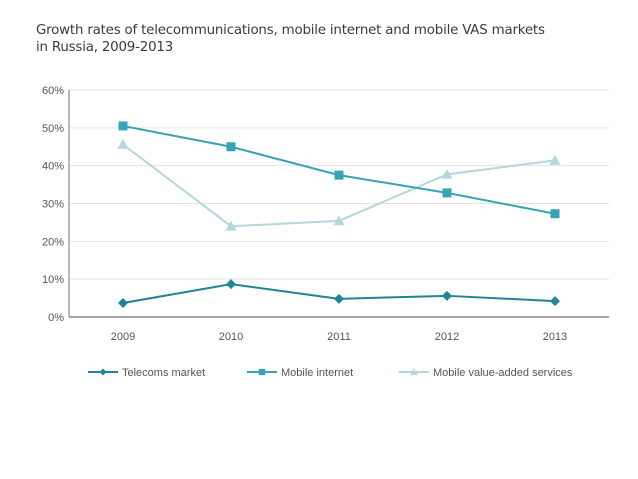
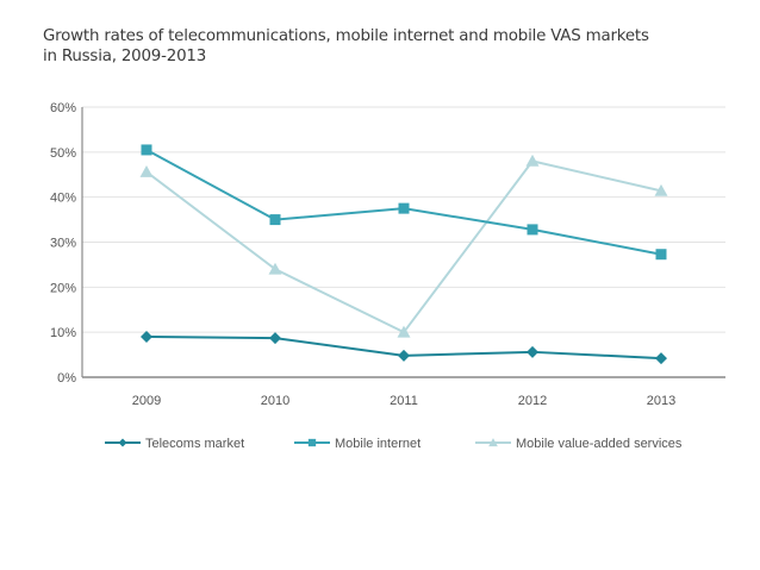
Telecoms market/2009: 4% -> 9%
Mobile internet/2010: 45% -> 35%
Mobile value-added services/2011: 25% -> 10%
Mobile value-added services/2012: 38% -> 48%
